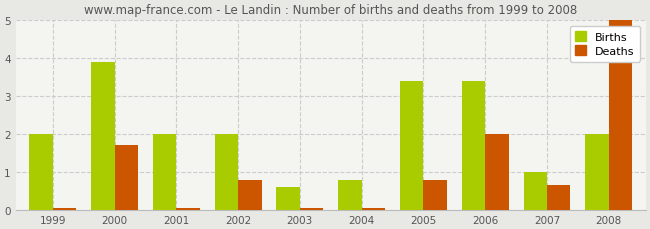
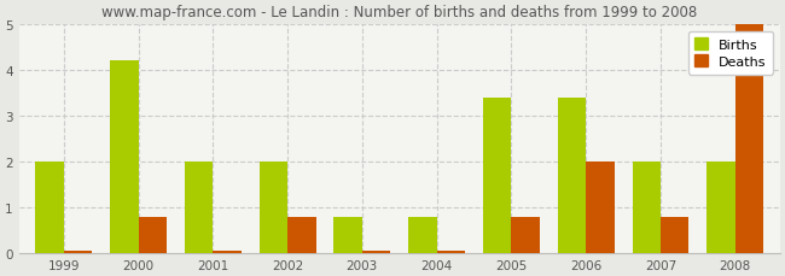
Births/2000: 3.9 -> 4.2
Deaths/2000: 1.70 -> 0.80
Births/2003: 0.6 -> 0.8
Births/2007: 1.0 -> 2.0
Deaths/2007: 0.65 -> 0.80
